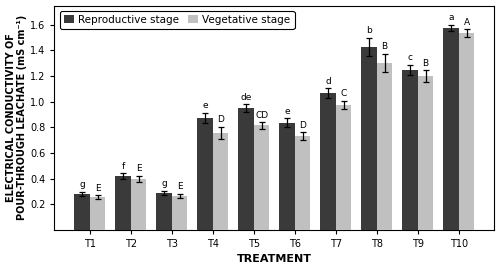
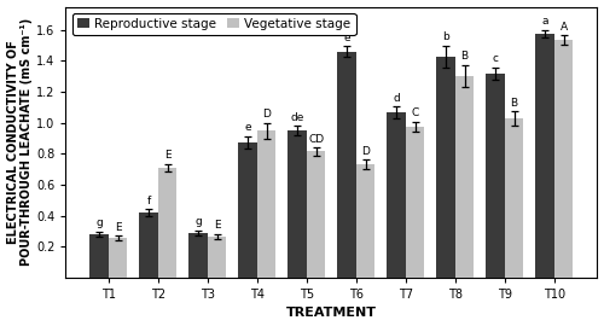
Vegetative stage/T2: 0.40 -> 0.71
Vegetative stage/T4: 0.76 -> 0.95
Reproductive stage/T6: 0.83 -> 1.46
Reproductive stage/T9: 1.25 -> 1.32
Vegetative stage/T9: 1.20 -> 1.03
